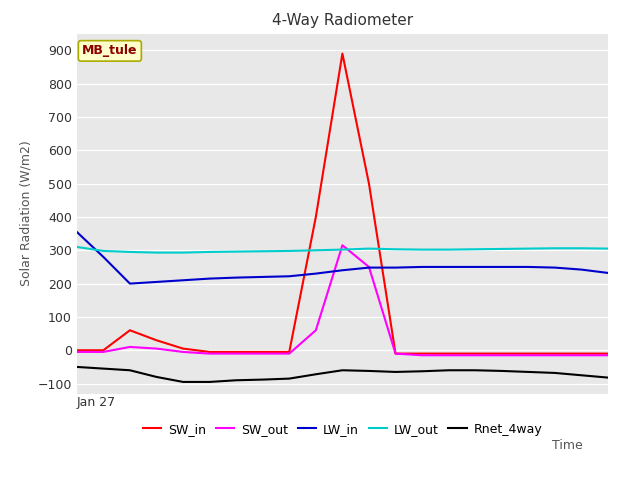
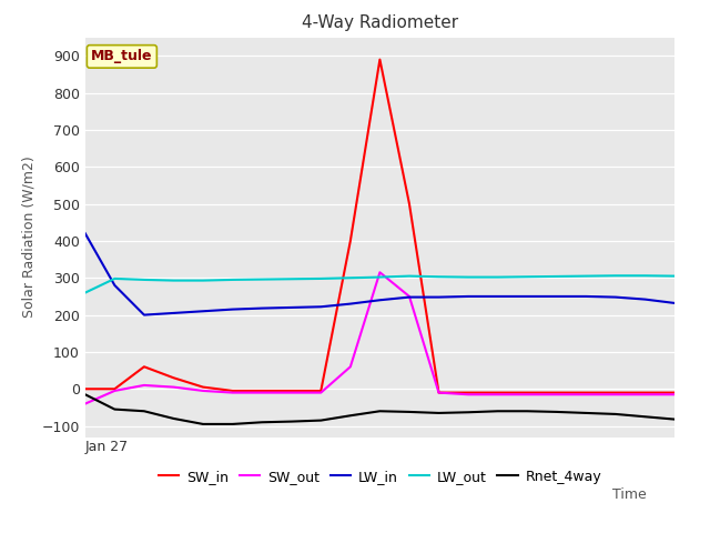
SW_out/Jan 27: -5 -> -40
LW_in/Jan 27: 355 -> 420
LW_out/Jan 27: 310 -> 260
Rnet_4way/Jan 27: -50 -> -15
